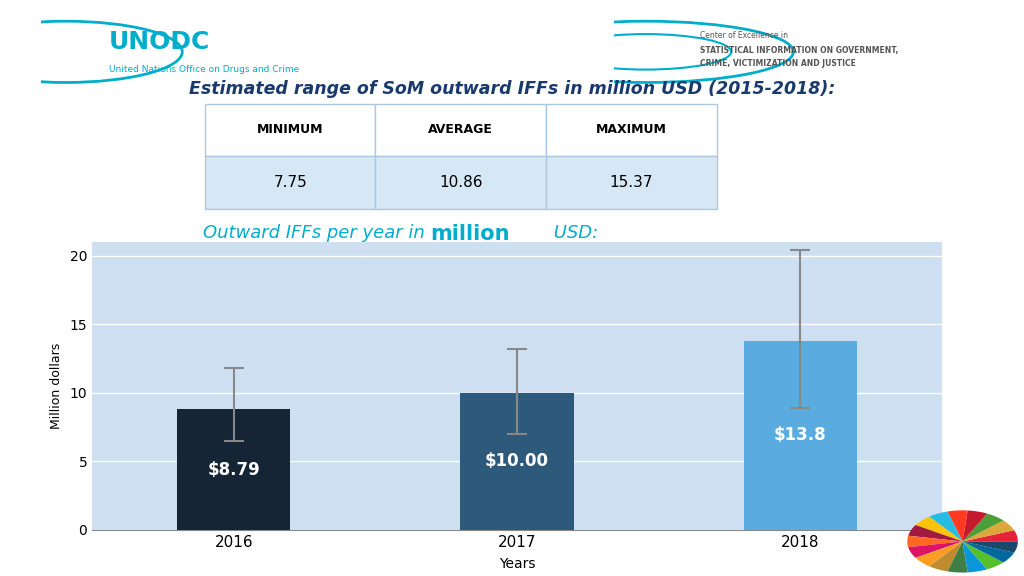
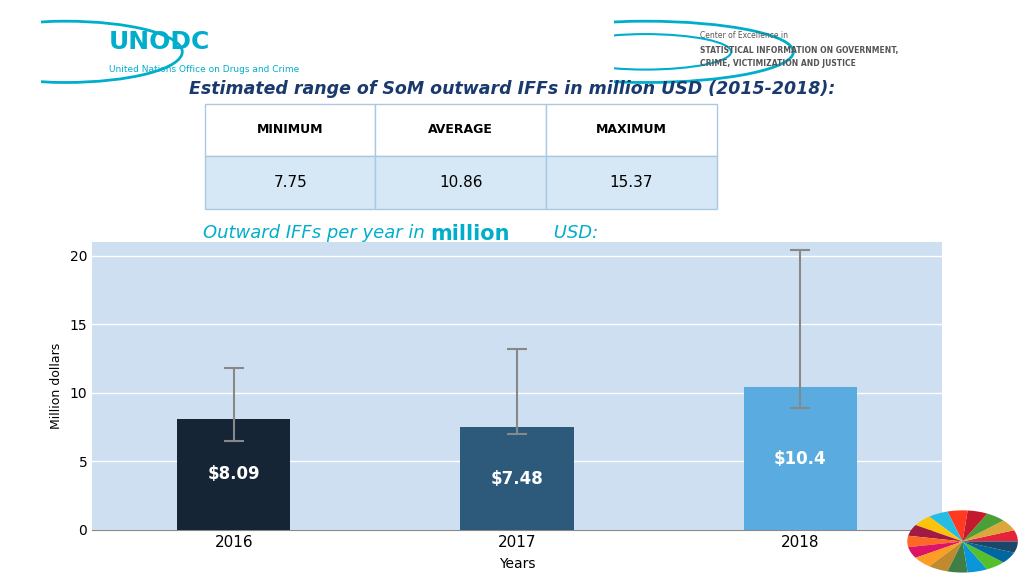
2016: $8.79 -> $8.09
2017: $10.00 -> $7.48
2018: $13.8 -> $10.4
